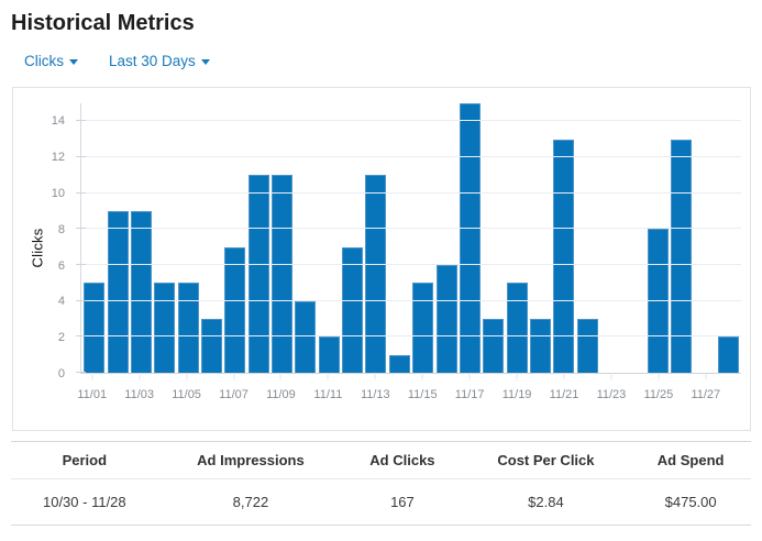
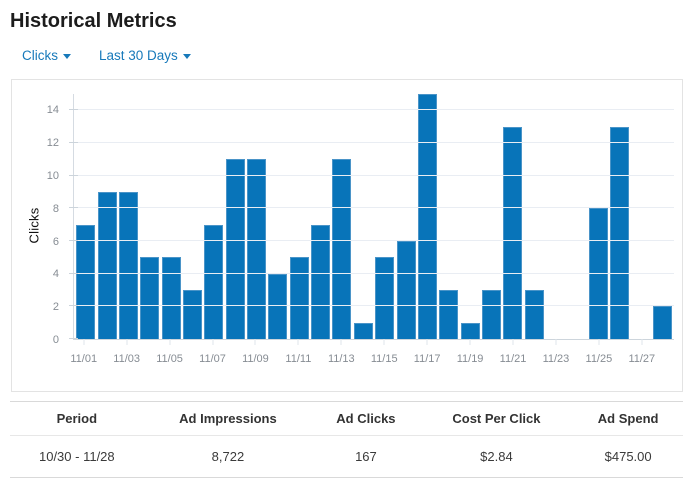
11/01: 5 -> 7
11/11: 2 -> 5
11/19: 5 -> 1
